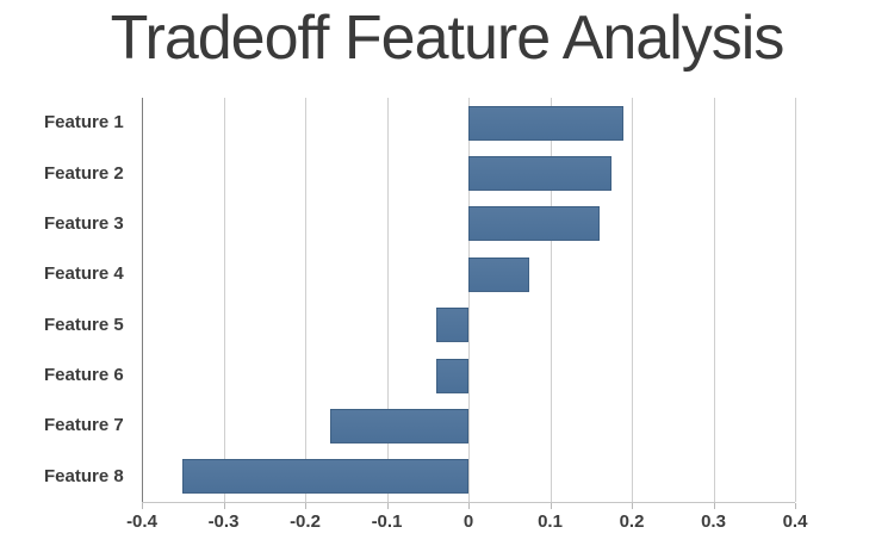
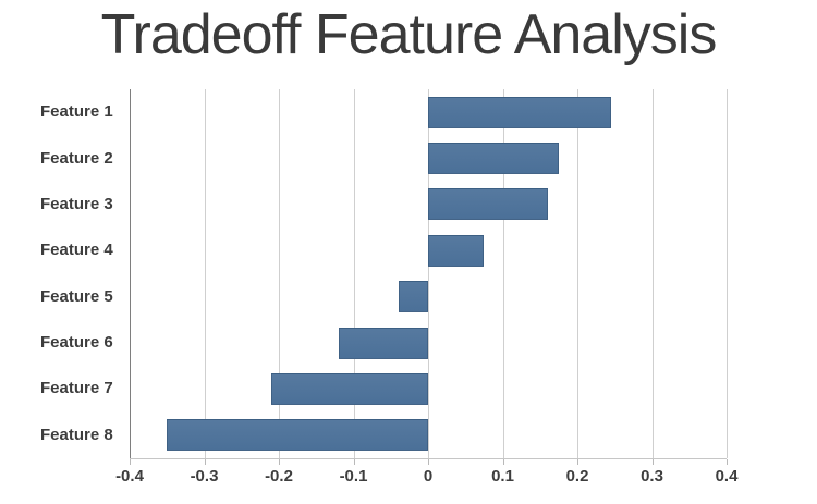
Feature 1: 0.19 -> 0.24
Feature 6: -0.04 -> -0.12
Feature 7: -0.17 -> -0.21
